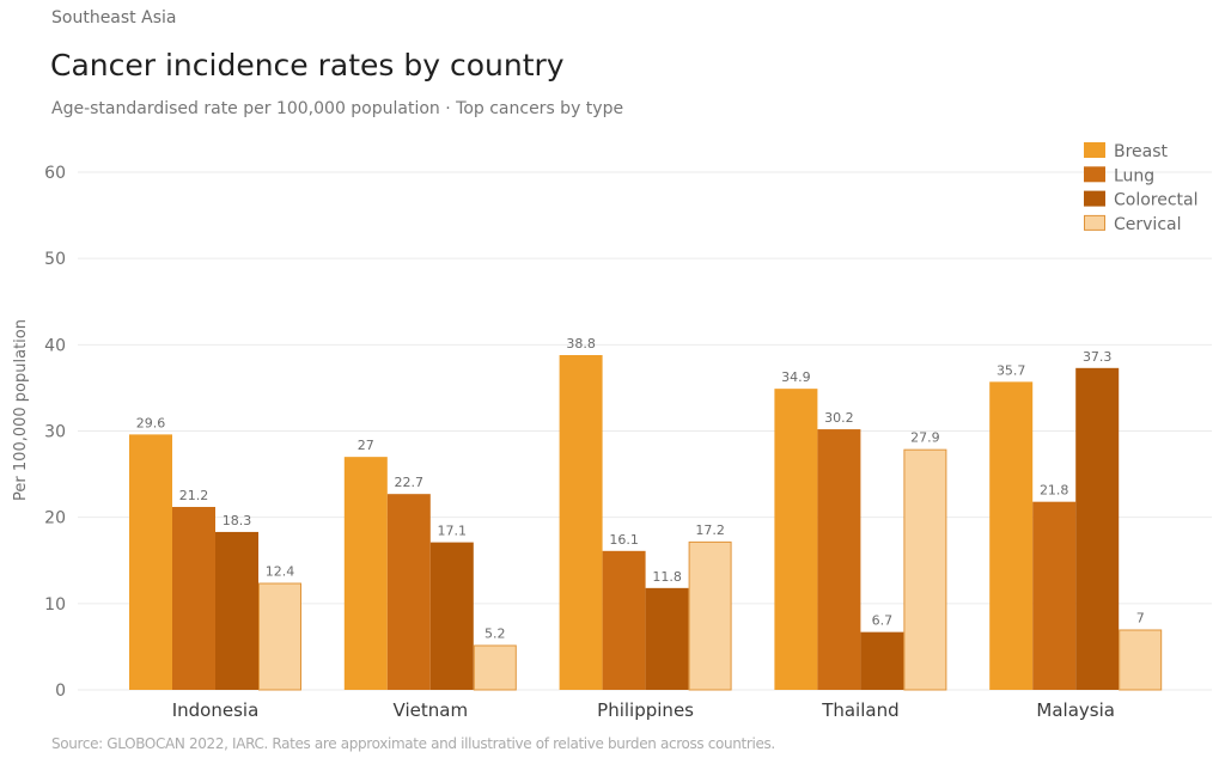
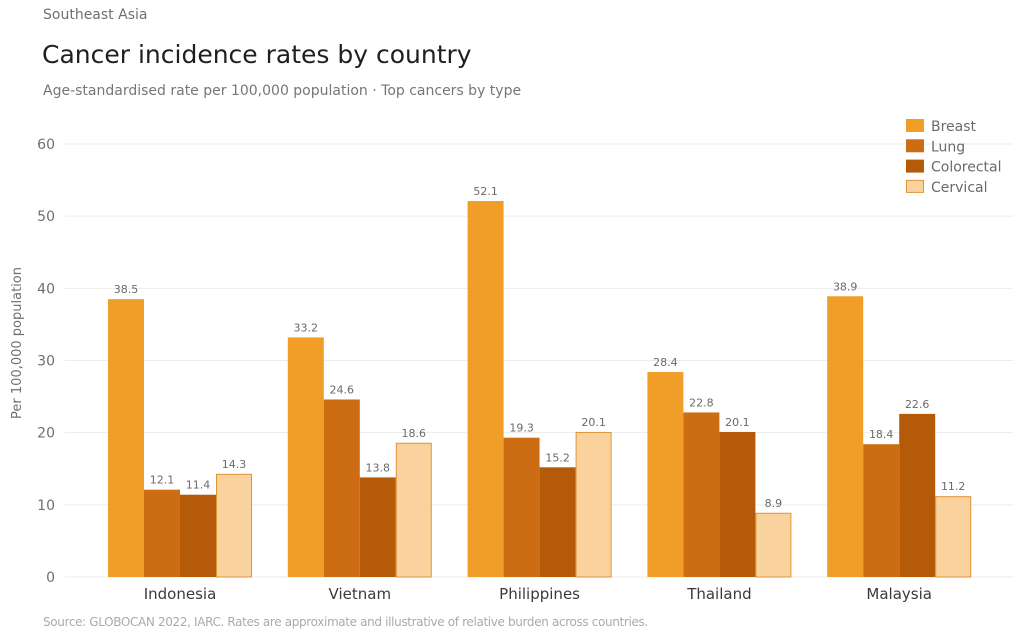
Breast/Indonesia: 29.6 -> 38.5
Lung/Indonesia: 21.2 -> 12.1
Colorectal/Indonesia: 18.3 -> 11.4
Cervical/Indonesia: 12.4 -> 14.3
Breast/Vietnam: 27 -> 33.2
Lung/Vietnam: 22.7 -> 24.6
Colorectal/Vietnam: 17.1 -> 13.8
Cervical/Vietnam: 5.2 -> 18.6
Breast/Philippines: 38.8 -> 52.1
Lung/Philippines: 16.1 -> 19.3
Colorectal/Philippines: 11.8 -> 15.2
Cervical/Philippines: 17.2 -> 20.1
Breast/Thailand: 34.9 -> 28.4
Lung/Thailand: 30.2 -> 22.8
Colorectal/Thailand: 6.7 -> 20.1
Cervical/Thailand: 27.9 -> 8.9
Breast/Malaysia: 35.7 -> 38.9
Lung/Malaysia: 21.8 -> 18.4
Colorectal/Malaysia: 37.3 -> 22.6
Cervical/Malaysia: 7 -> 11.2
